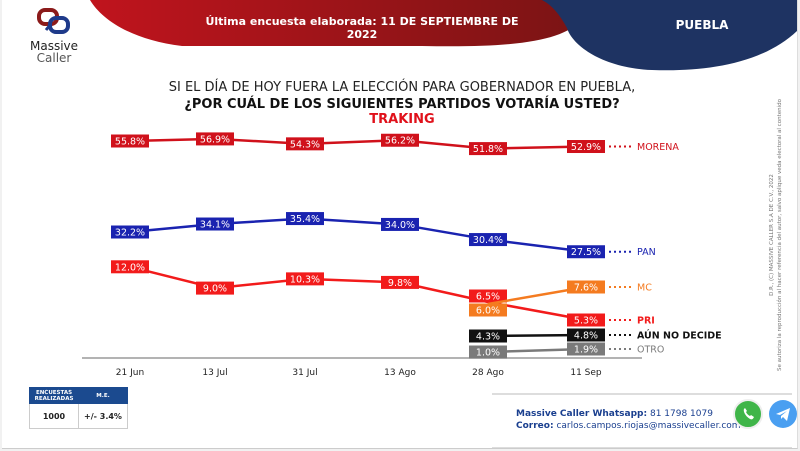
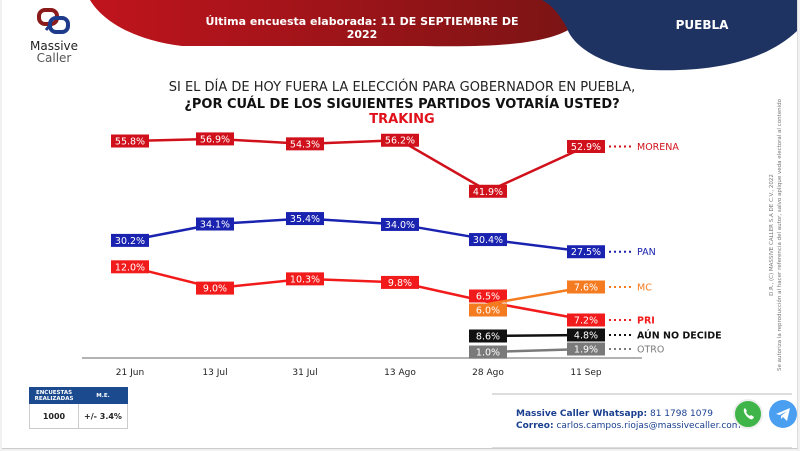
PAN/21 Jun: 32.2% -> 30.2%
MORENA/28 Ago: 51.8% -> 41.9%
AÚN NO DECIDE/28 Ago: 4.3% -> 8.6%
PRI/11 Sep: 5.3% -> 7.2%
